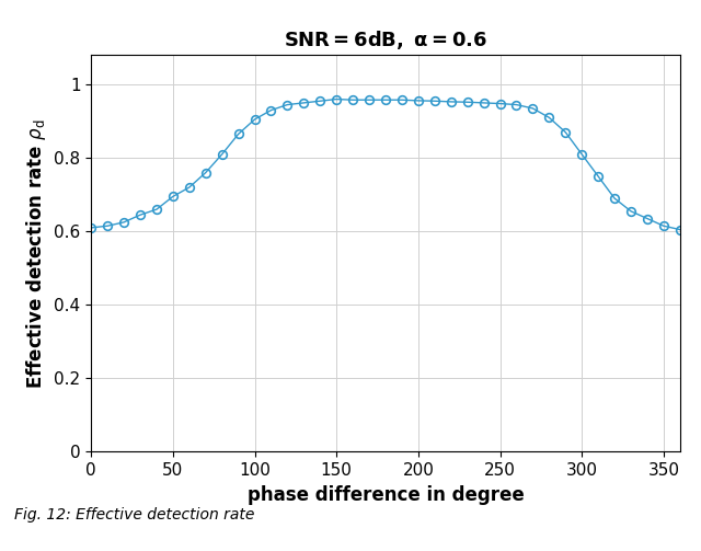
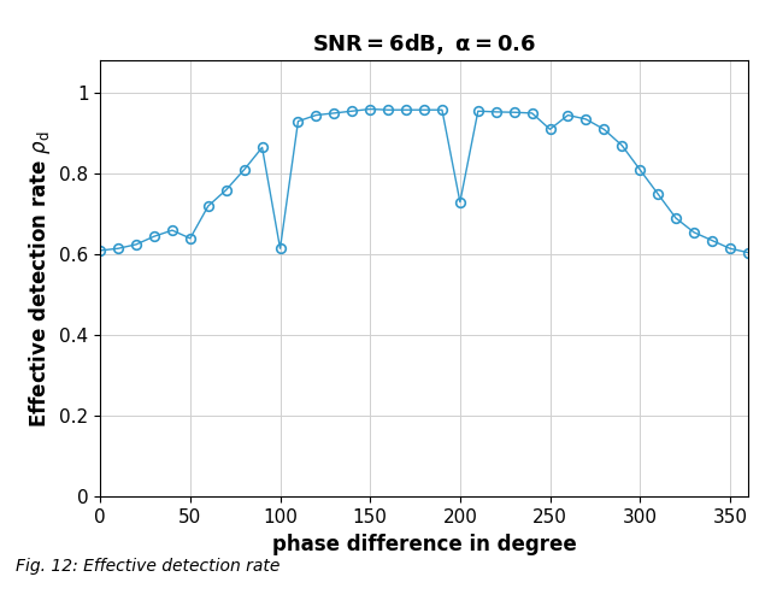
50: 0.695 -> 0.640
100: 0.905 -> 0.615
200: 0.956 -> 0.730
250: 0.948 -> 0.910
